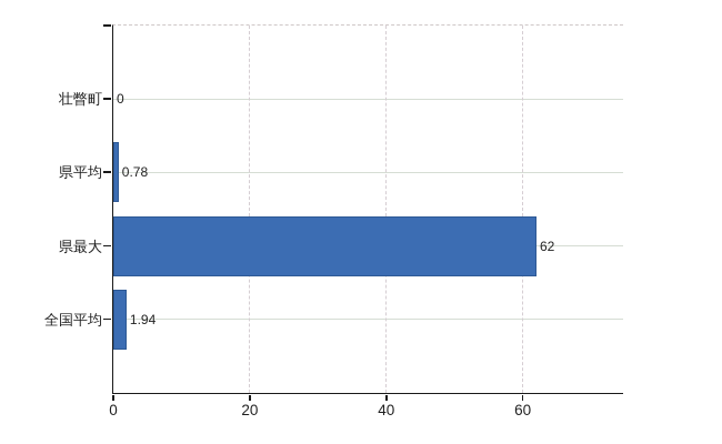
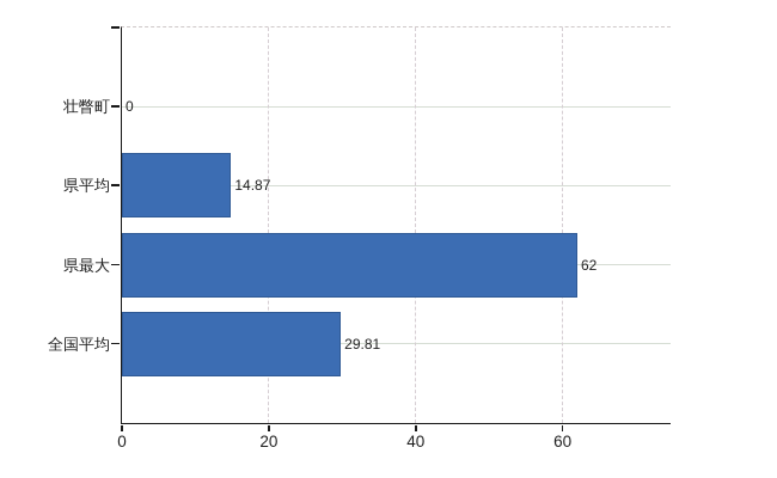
県平均: 0.78 -> 14.87
全国平均: 1.94 -> 29.81
